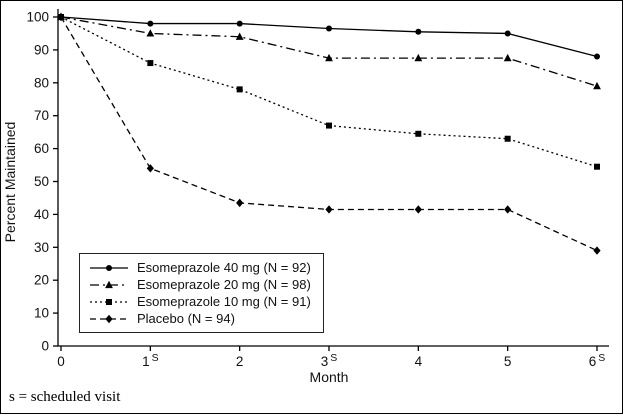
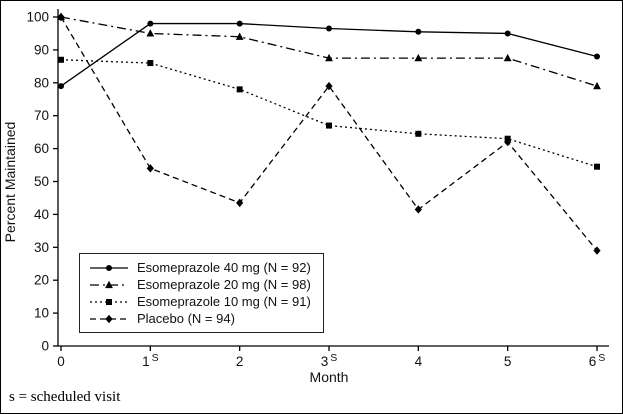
Esomeprazole 40 mg (N = 92)/0: 100 -> 79
Esomeprazole 10 mg (N = 91)/0: 100 -> 87
Placebo (N = 94)/3: 42 -> 79
Placebo (N = 94)/5: 42 -> 62
